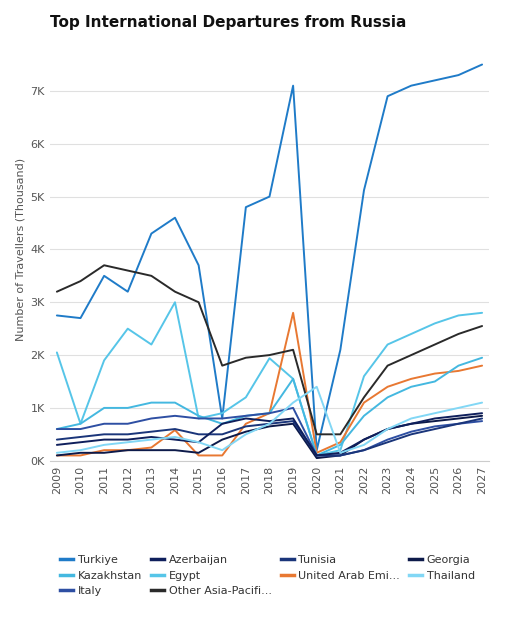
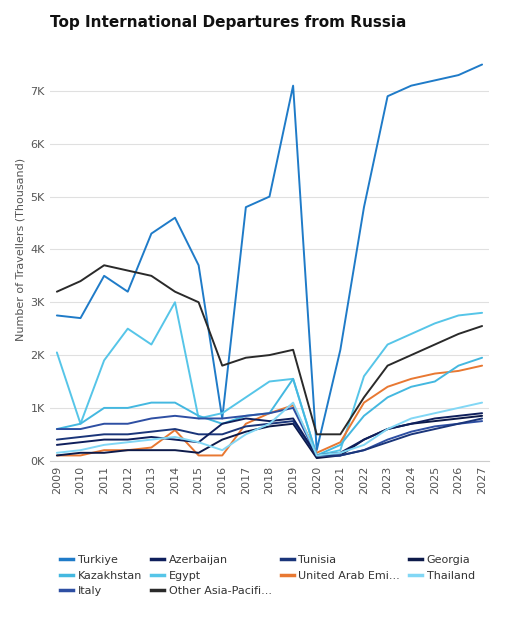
Egypt/2018: 1.94K -> 1.50K
United Arab Emi.../2019: 2.80K -> 1.05K
Thailand/2020: 1.40K -> 0.10K
Turkiye/2022: 5.12K -> 4.80K
